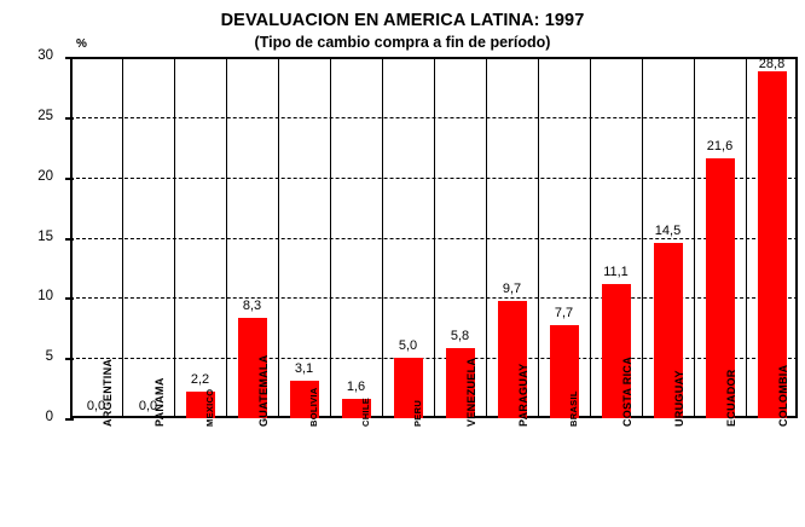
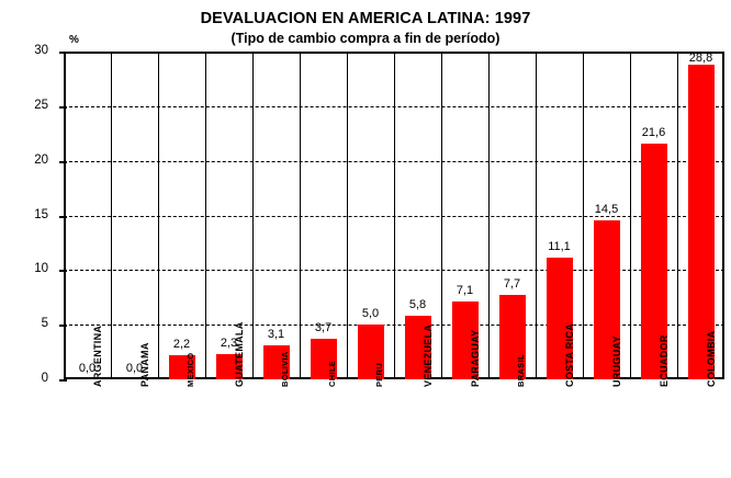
GUATEMALA: 8,3 -> 2,3
CHILE: 1,6 -> 3,7
PARAGUAY: 9,7 -> 7,1
